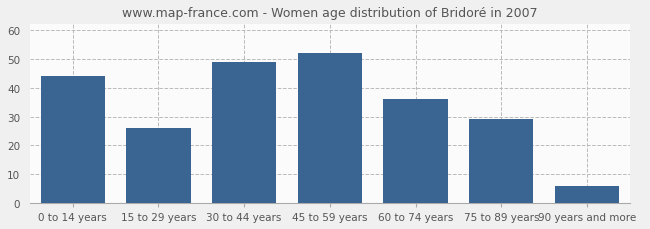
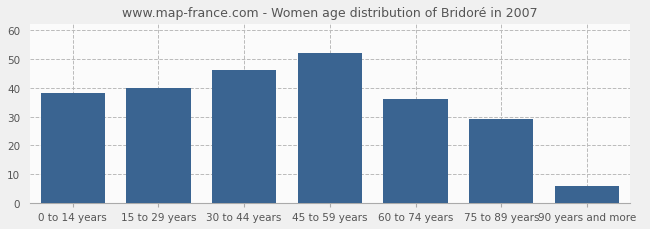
0 to 14 years: 44 -> 38
15 to 29 years: 26 -> 40
30 to 44 years: 49 -> 46
